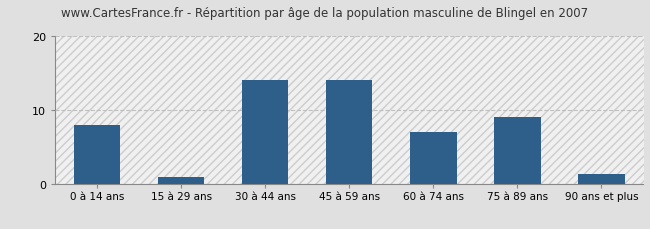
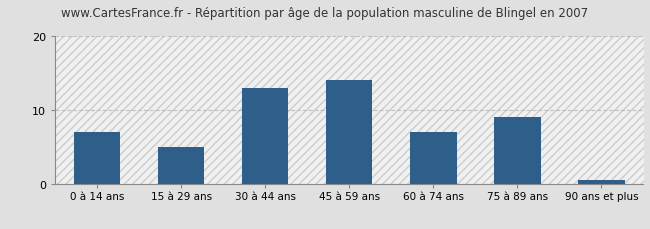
0 à 14 ans: 8.0 -> 7.0
15 à 29 ans: 1.0 -> 5.0
30 à 44 ans: 14.0 -> 13.0
90 ans et plus: 1.4 -> 0.5
